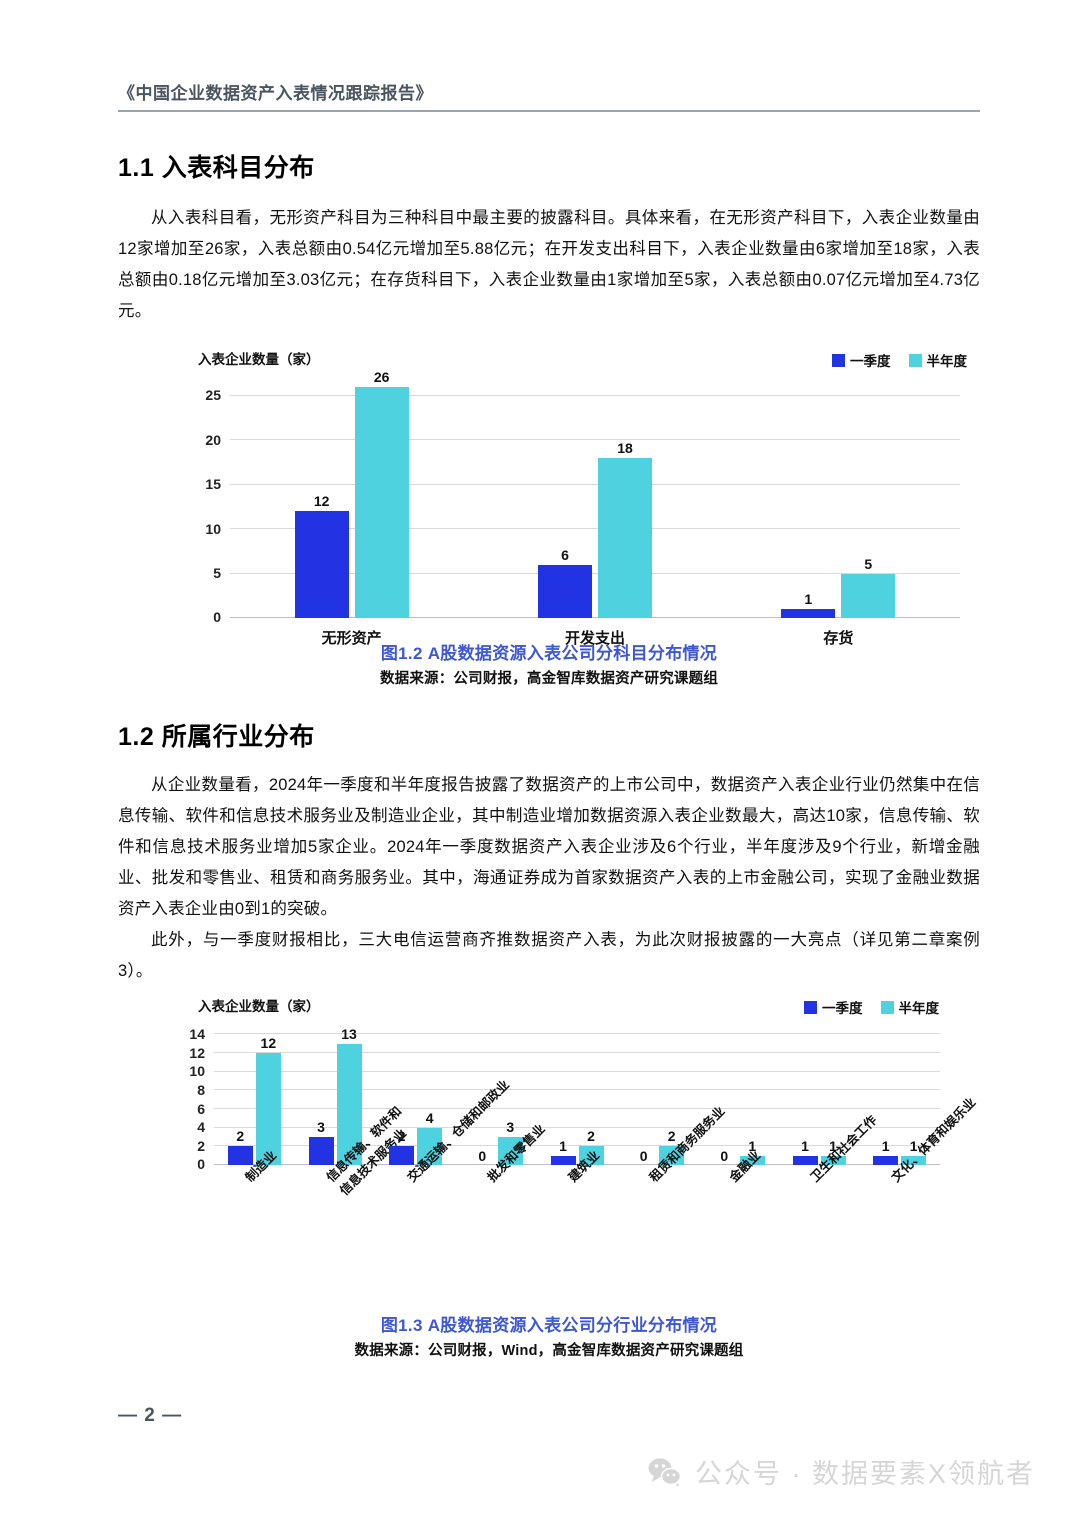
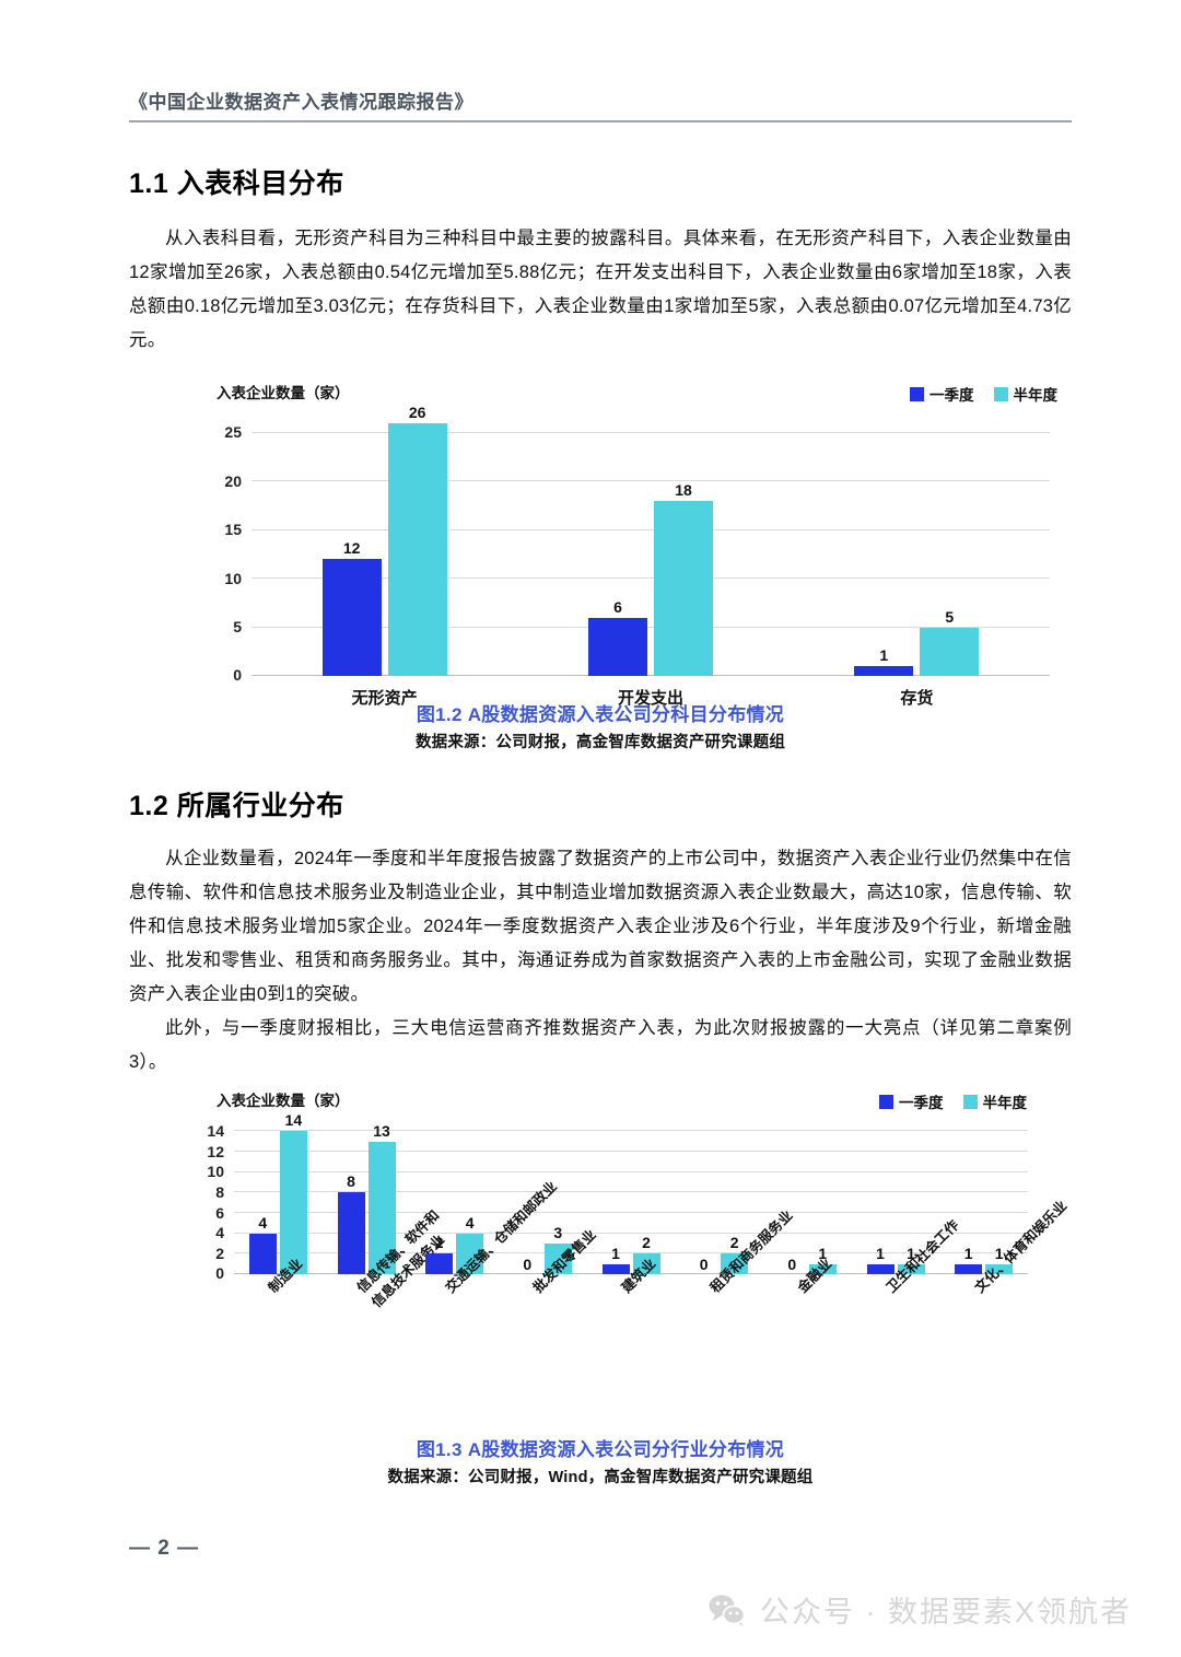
图1.3 A股数据资源入表公司分行业分布情况/一季度/制造业: 2 -> 4
图1.3 A股数据资源入表公司分行业分布情况/半年度/制造业: 12 -> 14
图1.3 A股数据资源入表公司分行业分布情况/一季度/信息传输、软件和 信息技术服务业: 3 -> 8
